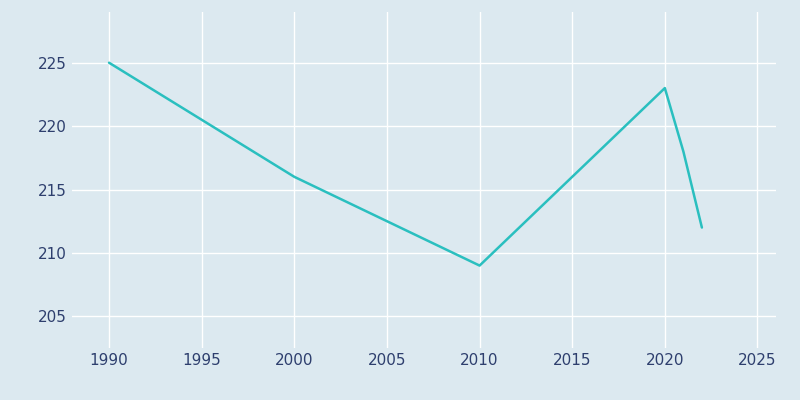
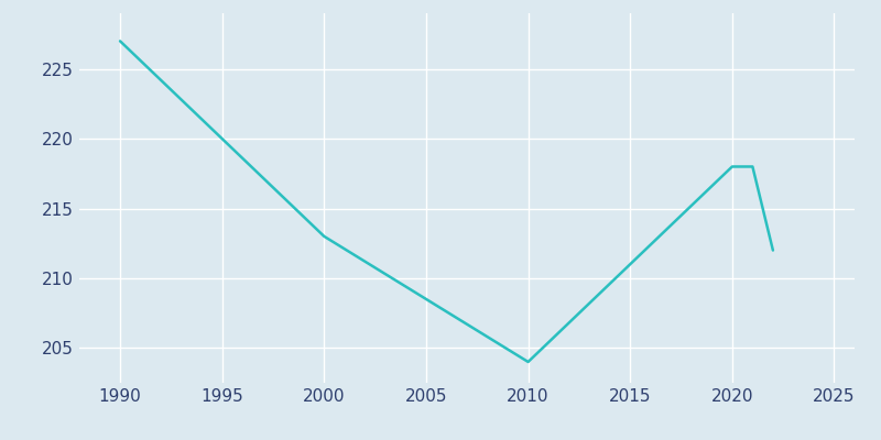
1990: 225 -> 227
2000: 216 -> 213
2010: 209 -> 204
2020: 223 -> 218
